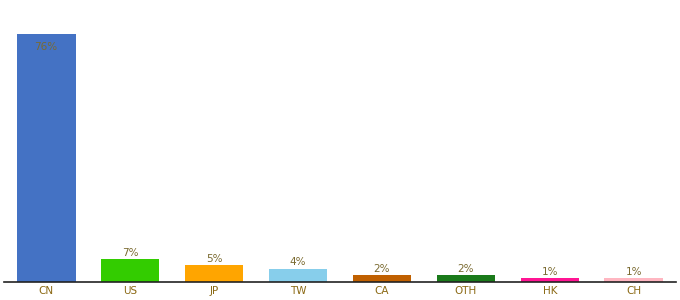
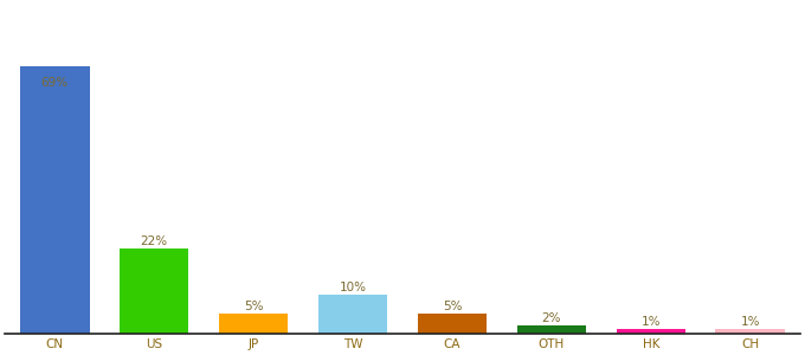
CN: 76% -> 69%
US: 7% -> 22%
TW: 4% -> 10%
CA: 2% -> 5%
